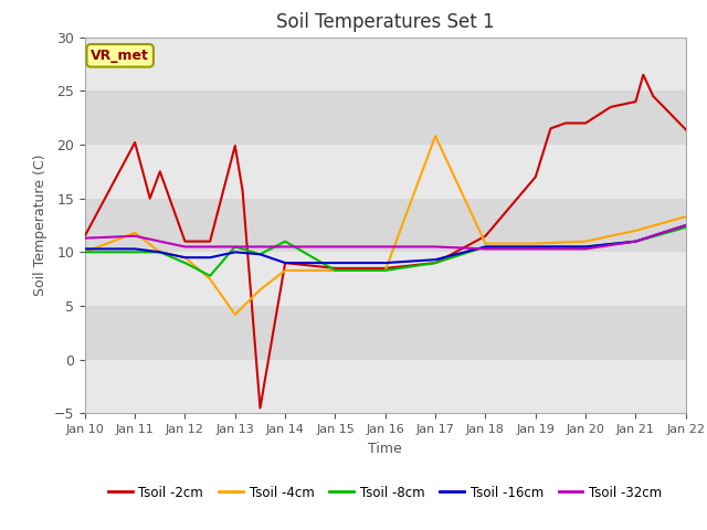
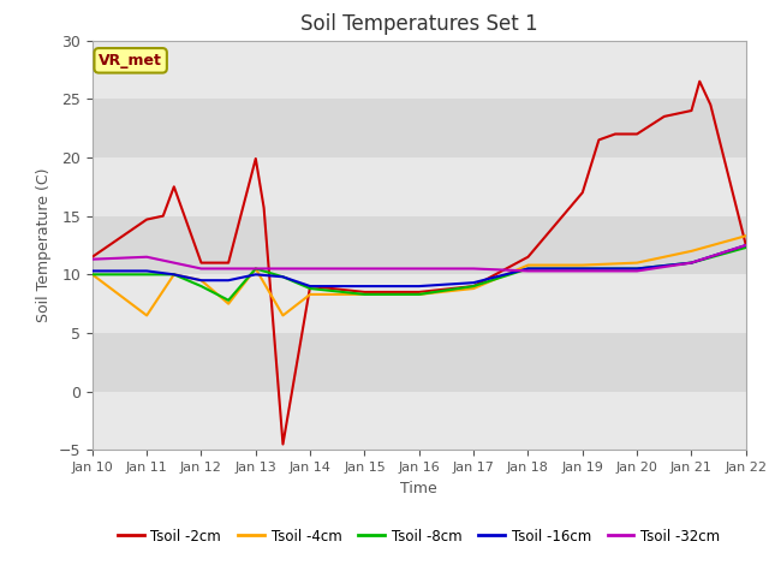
Tsoil -2cm/Jan 11: 20.2 -> 14.7
Tsoil -4cm/Jan 11: 11.8 -> 6.5
Tsoil -4cm/Jan 13: 4.2 -> 10.5
Tsoil -8cm/Jan 14: 11.0 -> 8.8
Tsoil -4cm/Jan 17: 20.8 -> 8.8
Tsoil -2cm/Jan 22: 21.4 -> 12.5
